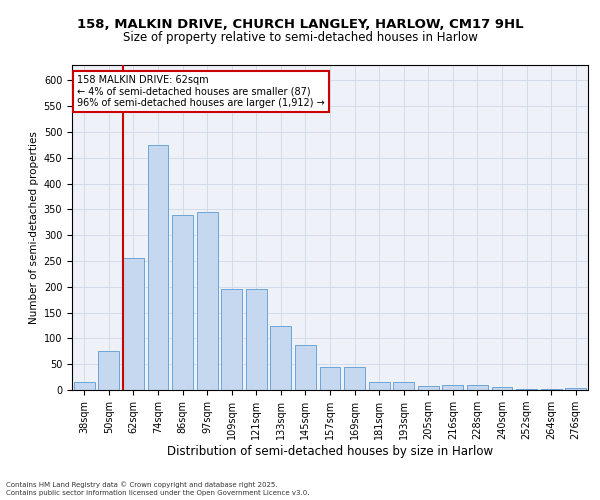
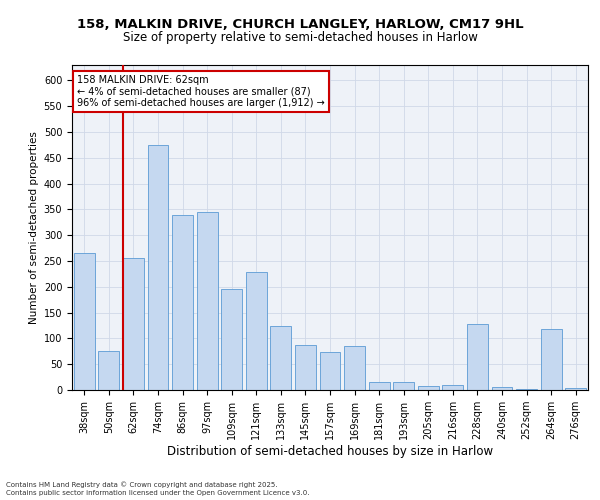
38sqm: 15 -> 266
121sqm: 195 -> 228
157sqm: 45 -> 74
169sqm: 45 -> 86
228sqm: 10 -> 128
264sqm: 1 -> 118
